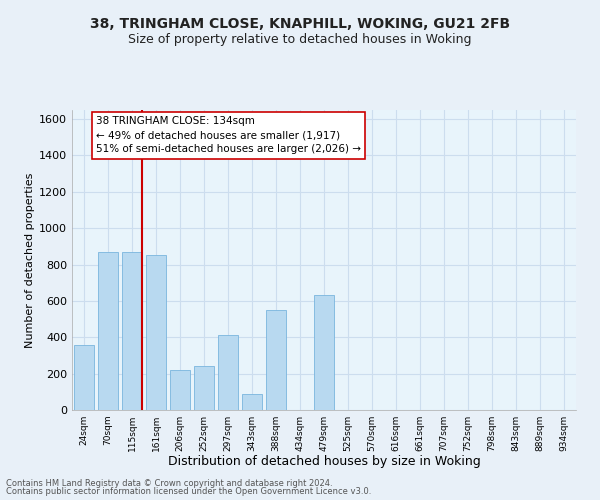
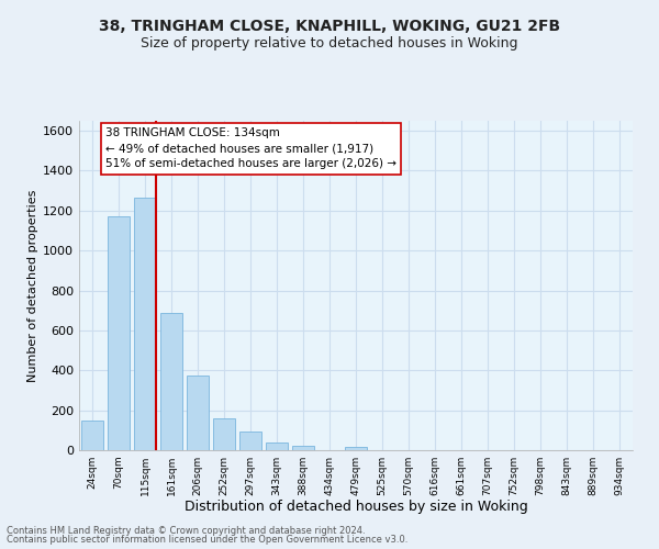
24sqm: 360 -> 150
70sqm: 870 -> 1170
115sqm: 870 -> 1260
161sqm: 850 -> 690
206sqm: 220 -> 380
252sqm: 240 -> 160
297sqm: 410 -> 90
343sqm: 90 -> 40
388sqm: 550 -> 20
479sqm: 630 -> 20
